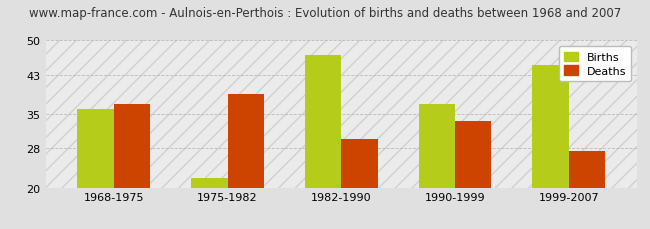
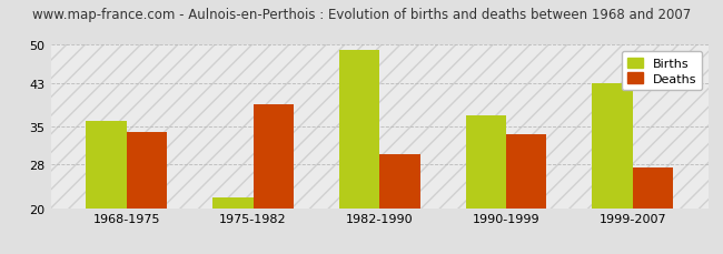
Deaths/1968-1975: 37.0 -> 34.0
Births/1982-1990: 47 -> 49
Births/1999-2007: 45 -> 43
